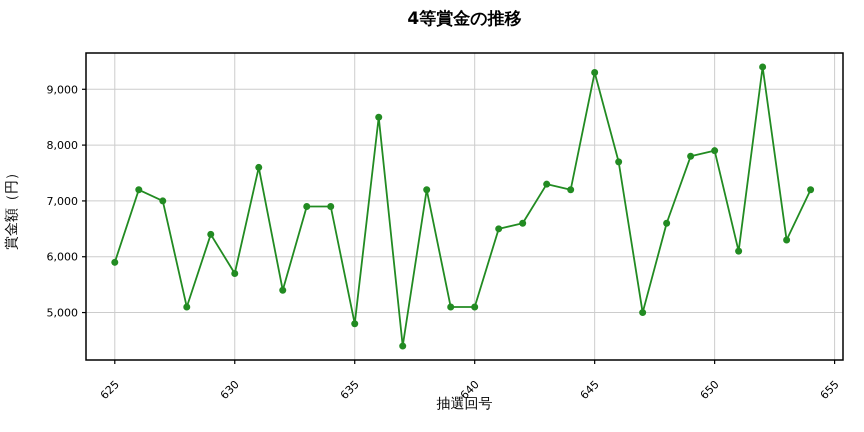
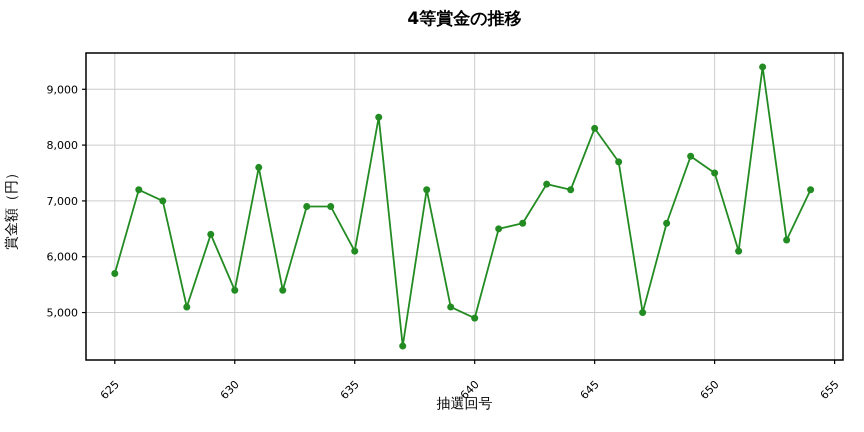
625: 5900 -> 5700
630: 5700 -> 5400
635: 4800 -> 6100
640: 5100 -> 4900
645: 9300 -> 8300
650: 7900 -> 7500
